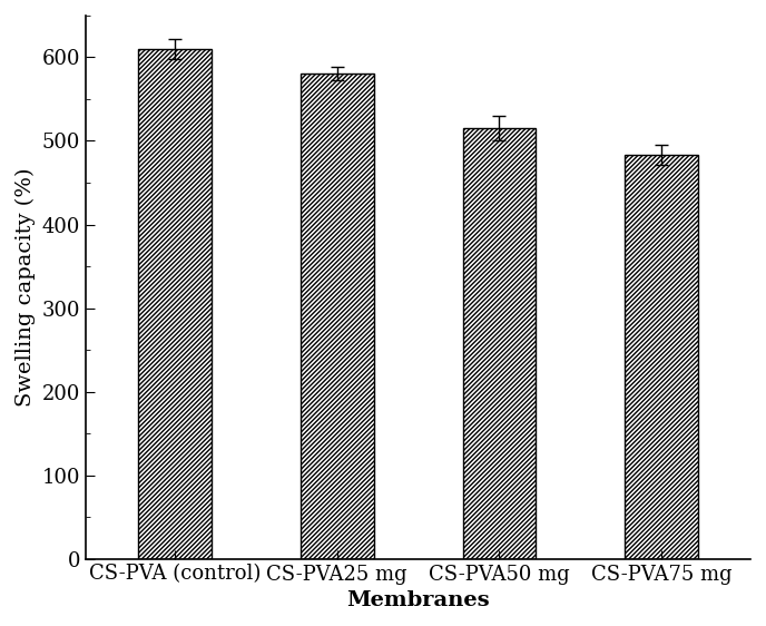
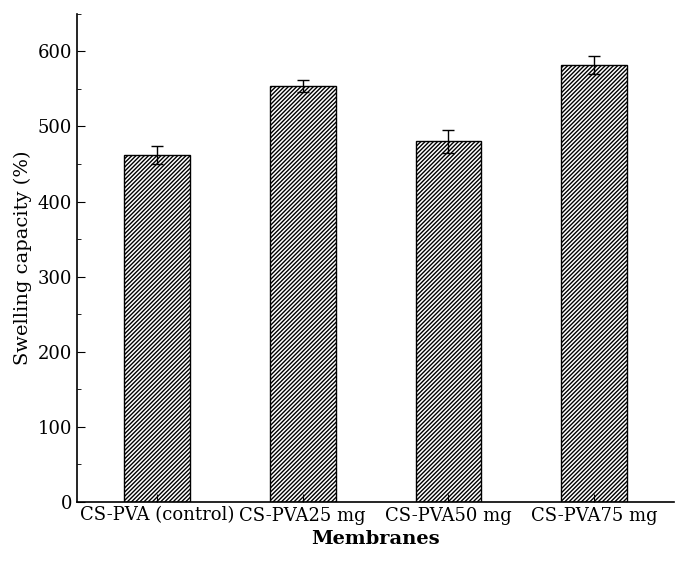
CS-PVA (control): 610 -> 462
CS-PVA25 mg: 580 -> 554
CS-PVA50 mg: 515 -> 480
CS-PVA75 mg: 483 -> 582
